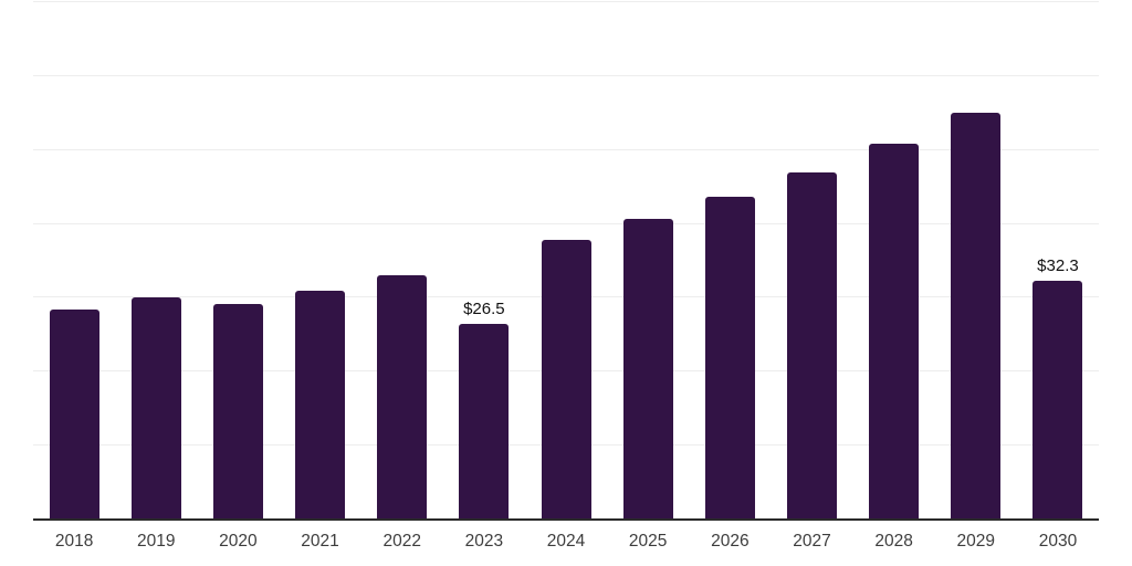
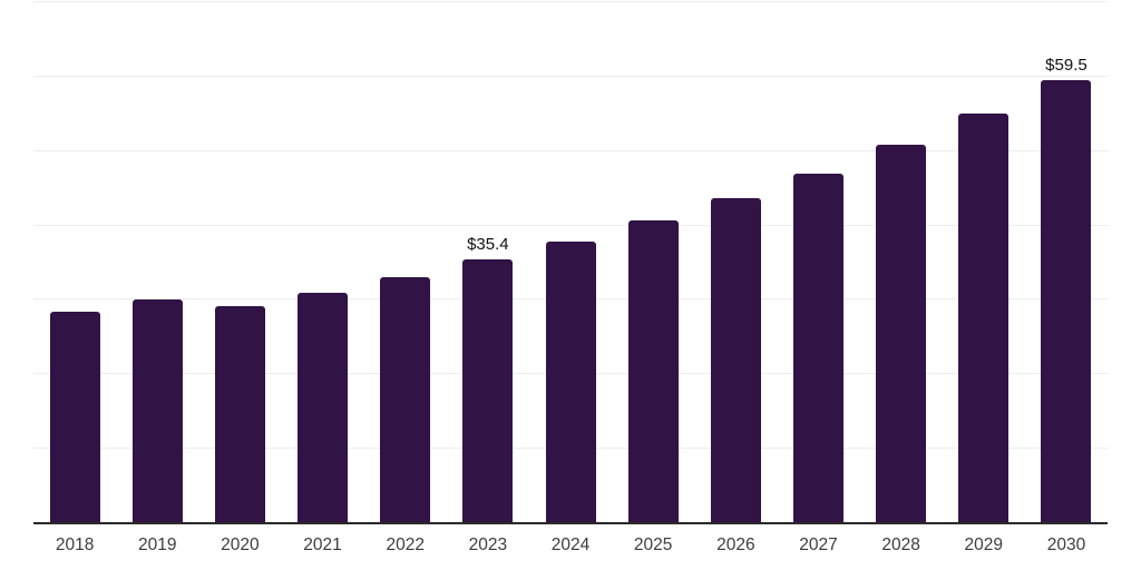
2023: $26.5 -> $35.4
2030: $32.3 -> $59.5
